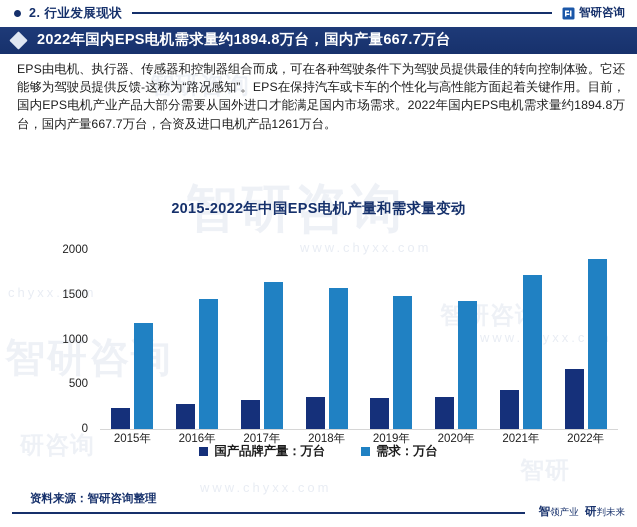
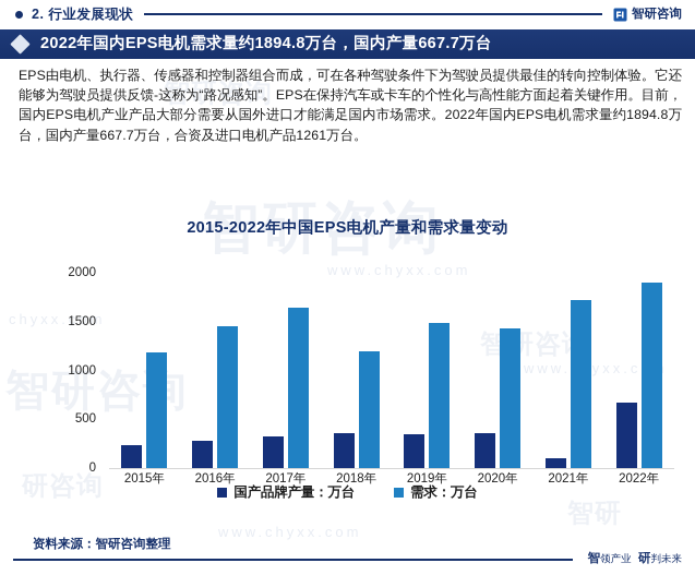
需求：万台/2018年: 1600 -> 1200
国产品牌产量：万台/2021年: 400 -> 100
